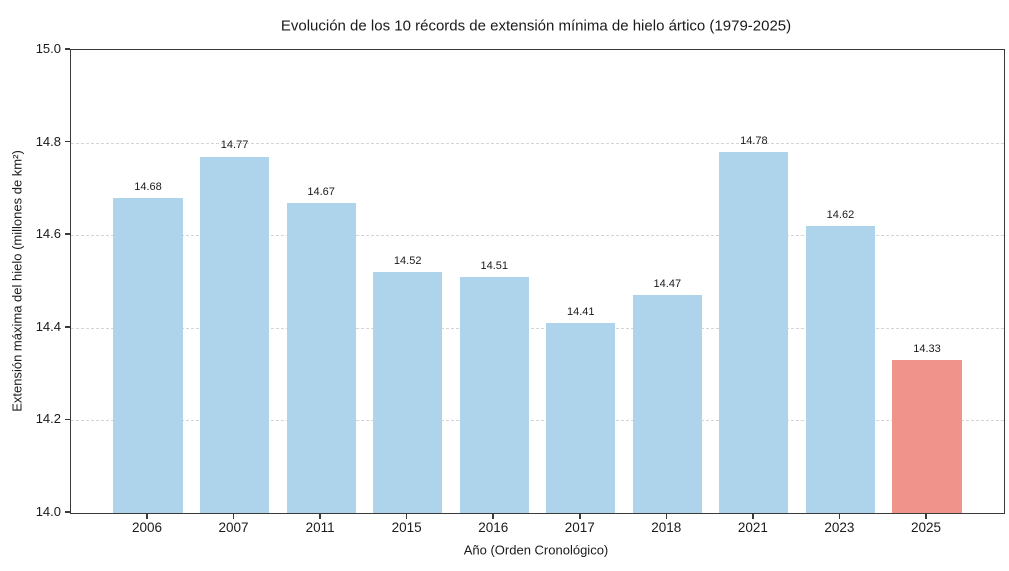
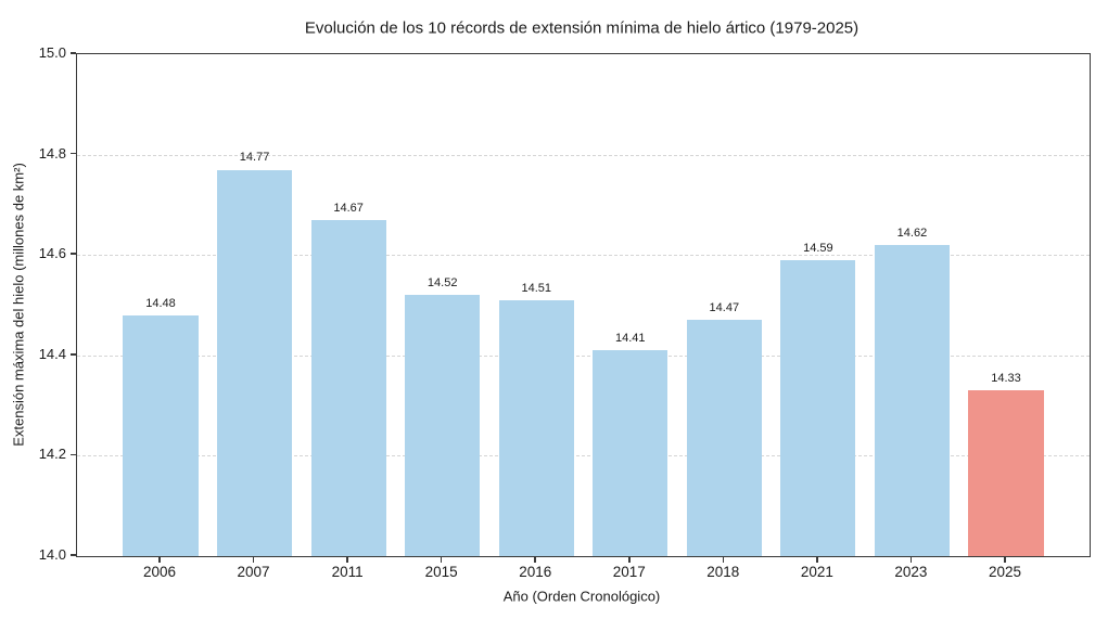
2006: 14.68 -> 14.48
2021: 14.78 -> 14.59
